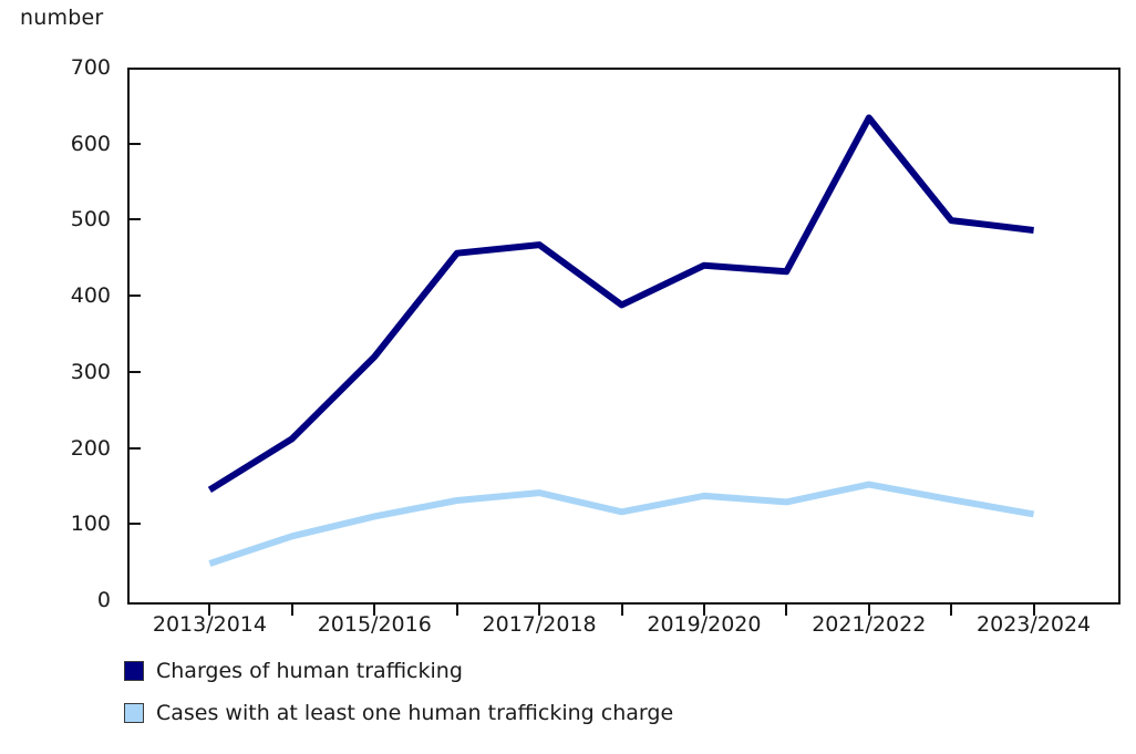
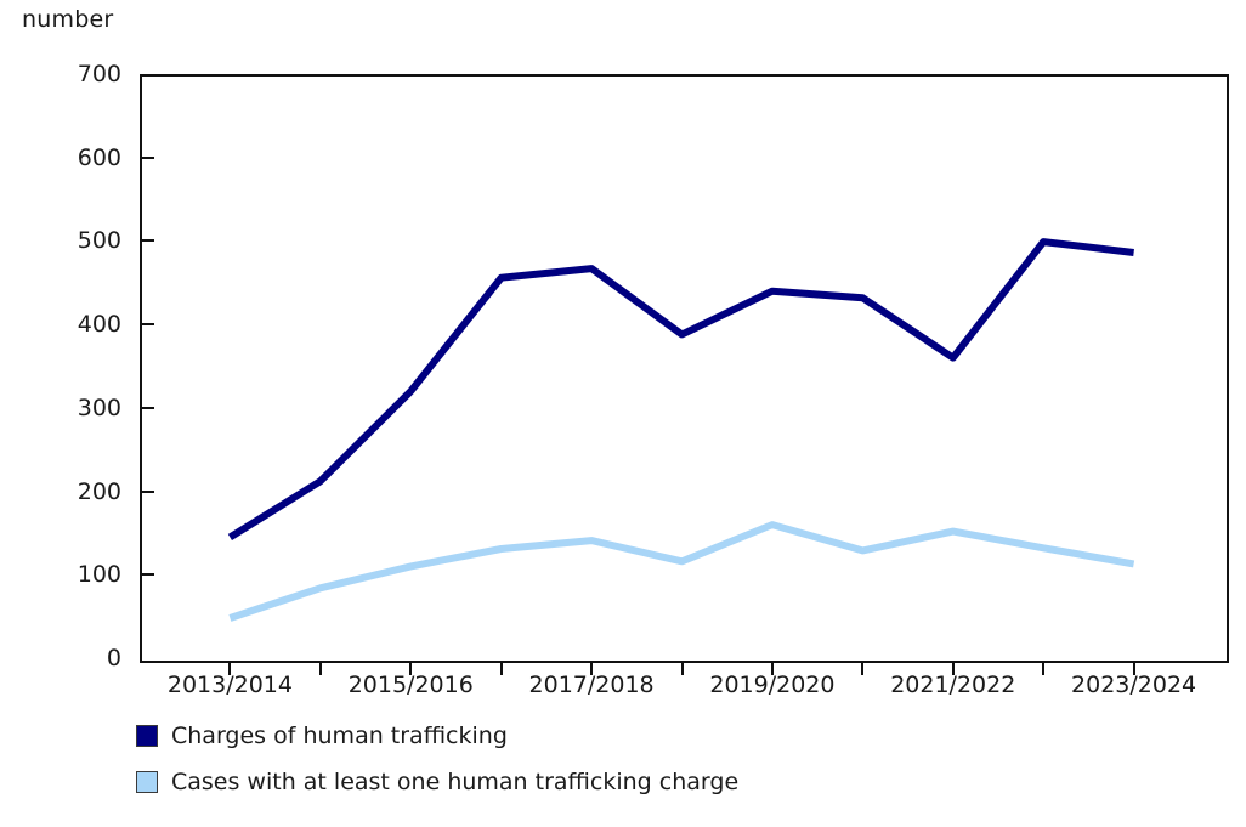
Cases with at least one human trafficking charge/2019/2020: 140 -> 160
Charges of human trafficking/2021/2022: 630 -> 360
